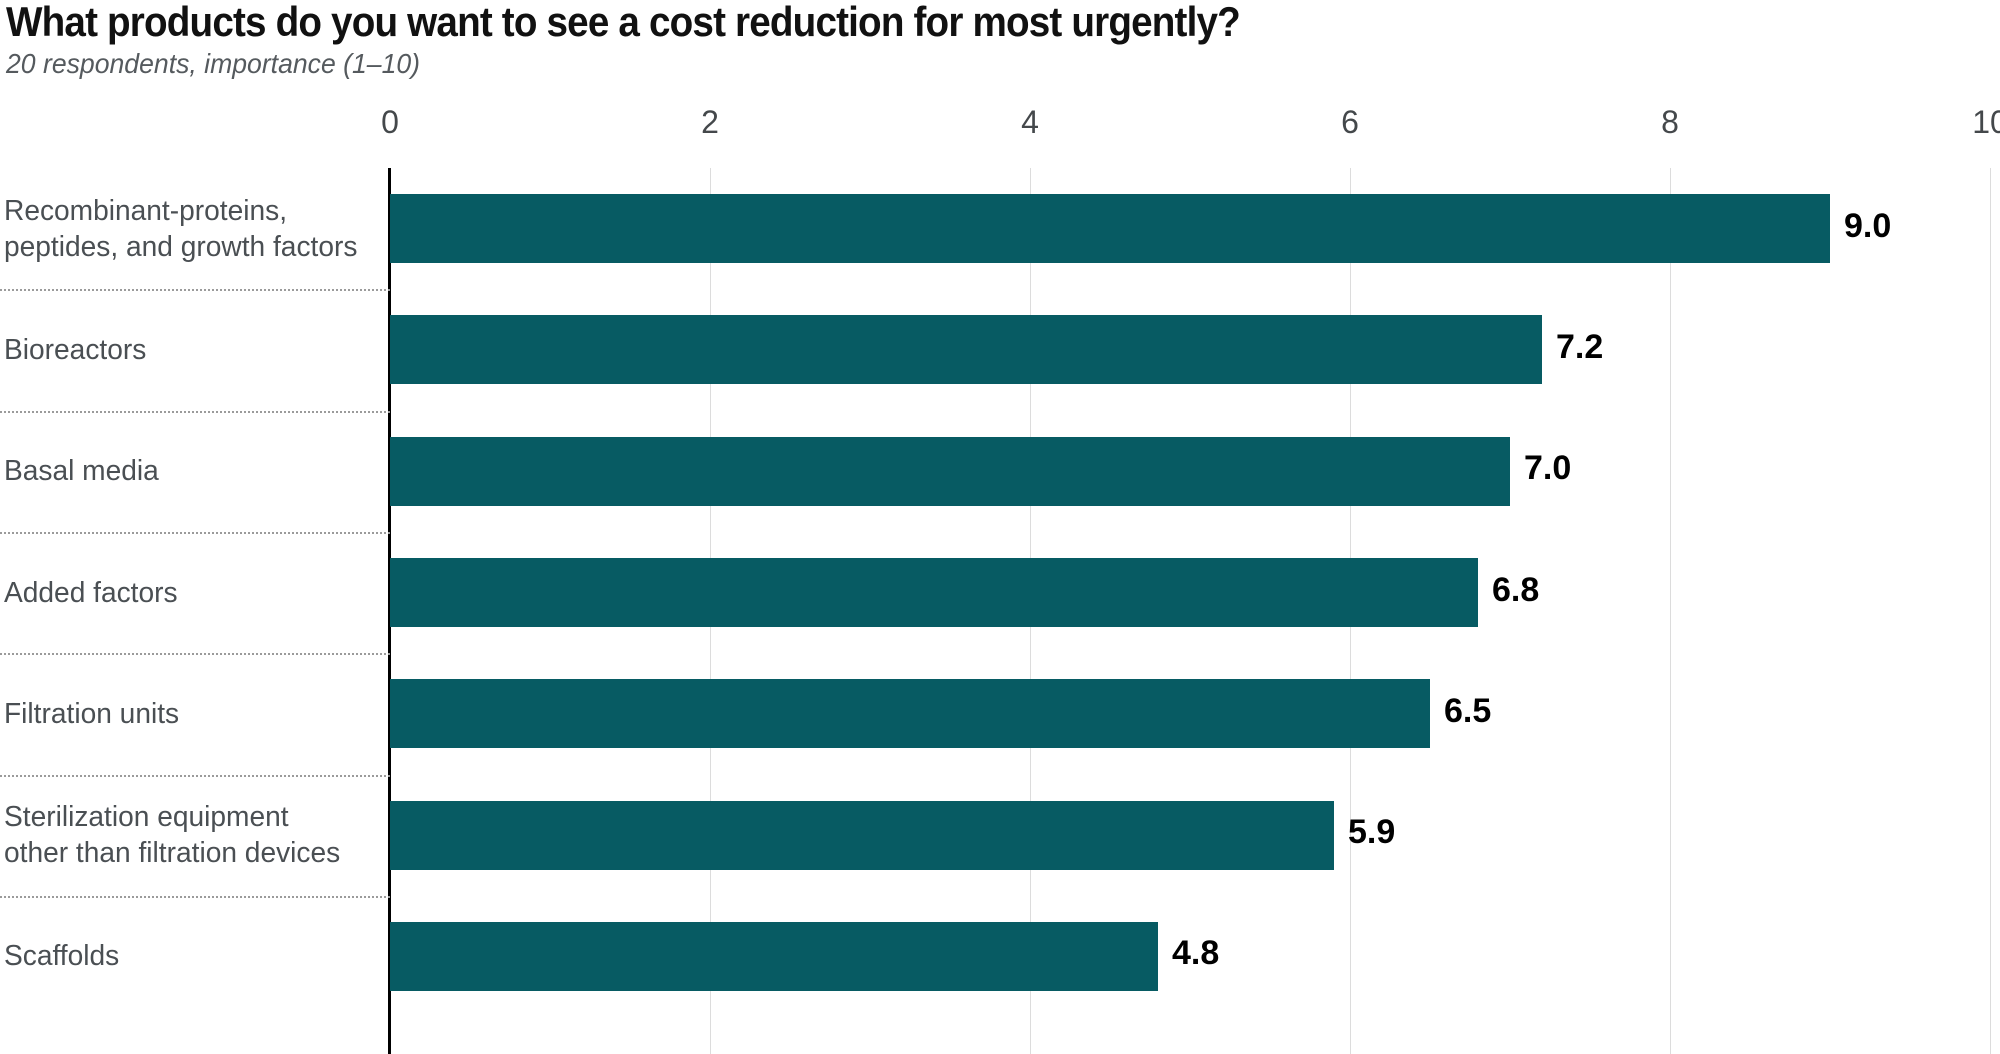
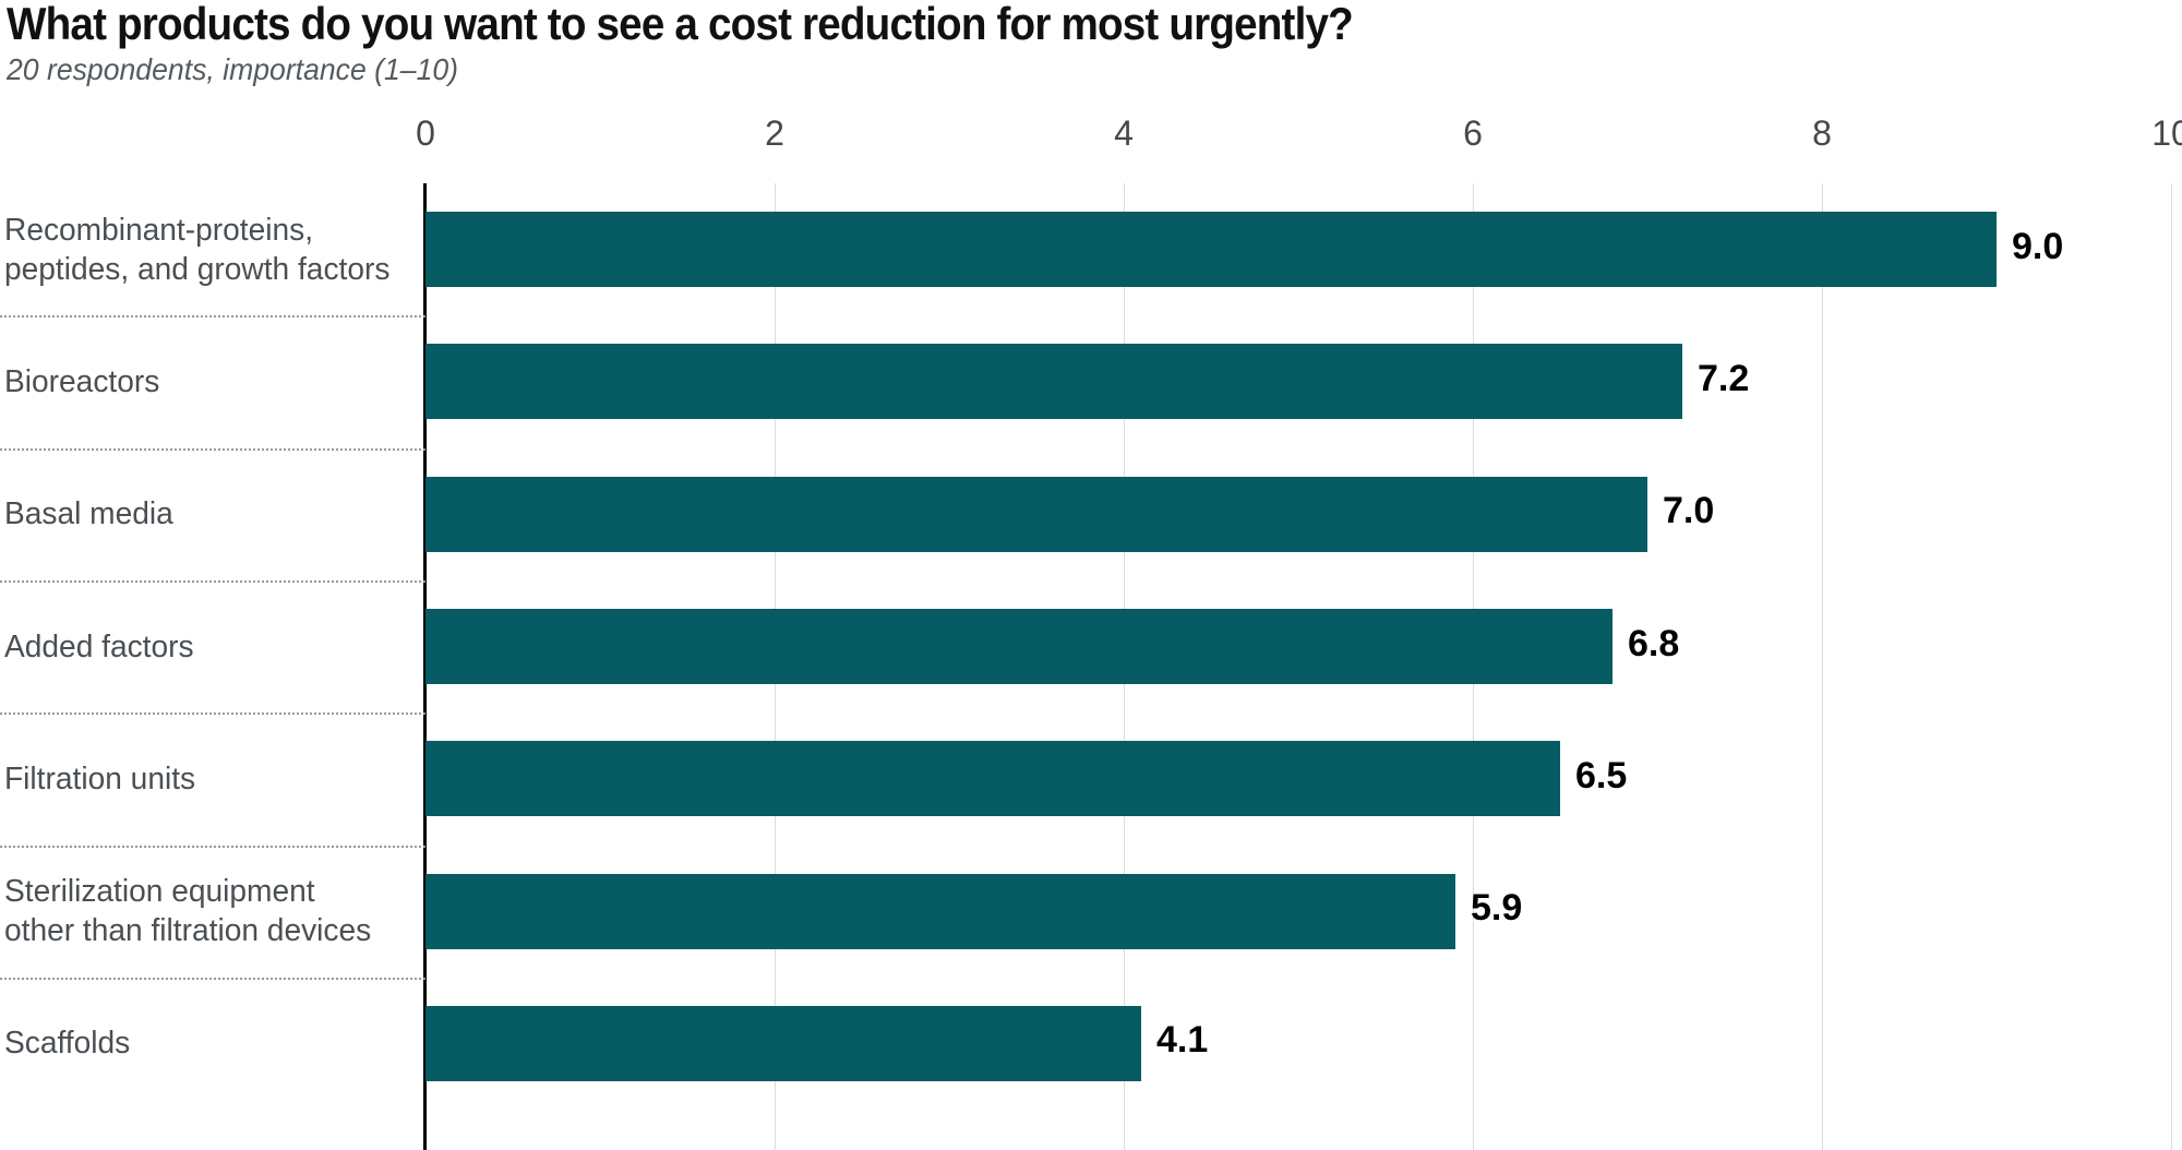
Scaffolds: 4.8 -> 4.1
